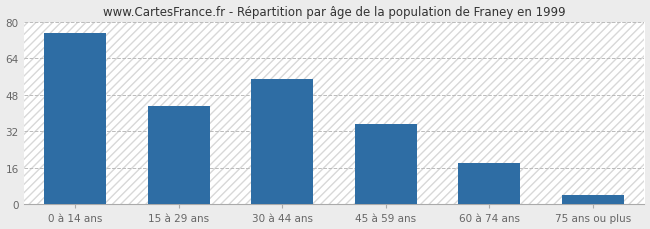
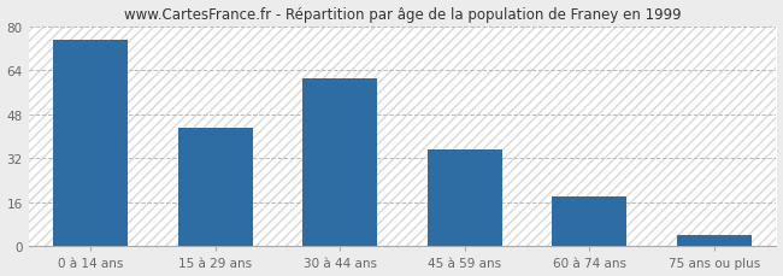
30 à 44 ans: 55 -> 61
